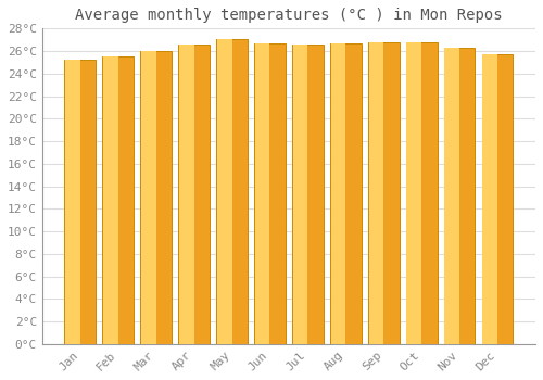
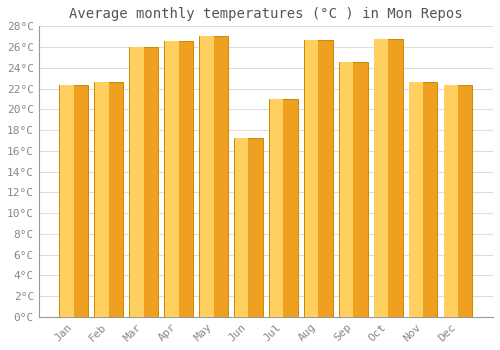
Jan: 25.2°C -> 22.3°C
Feb: 25.5°C -> 22.6°C
Jun: 26.7°C -> 17.2°C
Jul: 26.6°C -> 21.0°C
Sep: 26.8°C -> 24.6°C
Nov: 26.3°C -> 22.6°C
Dec: 25.7°C -> 22.3°C
